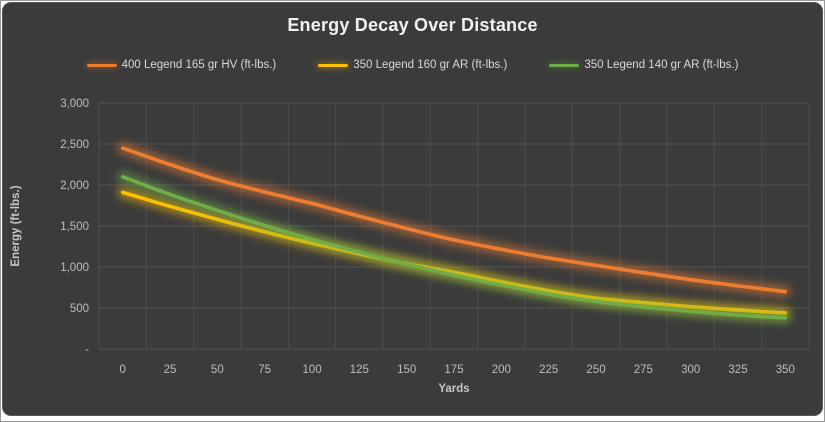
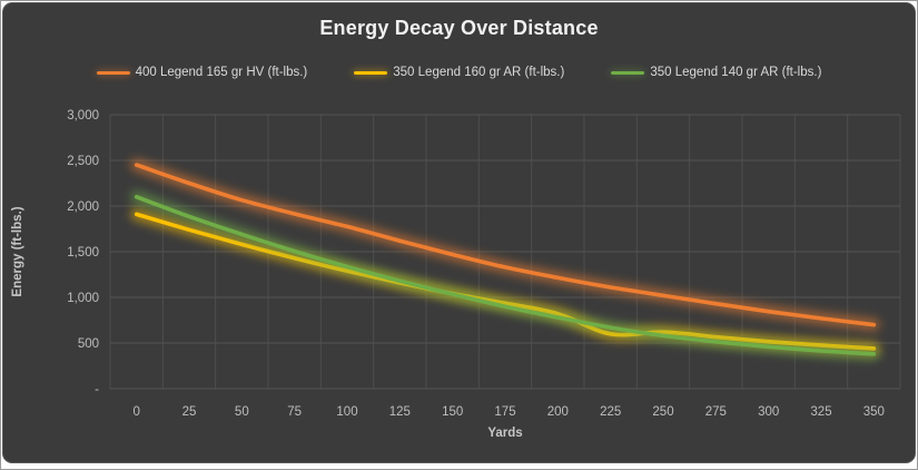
350 Legend 160 gr AR (ft-lbs.)/225: 700 -> 600
